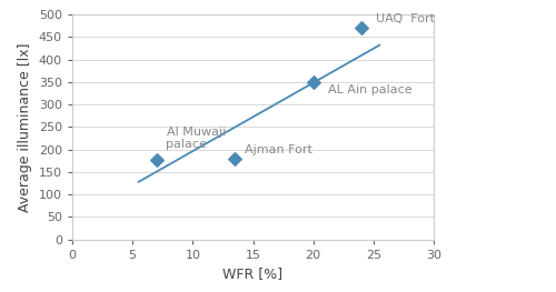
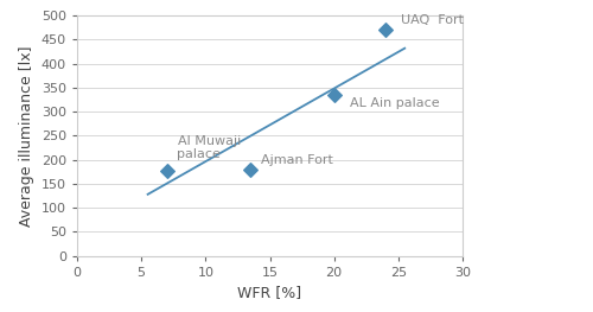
20: 350 -> 335
